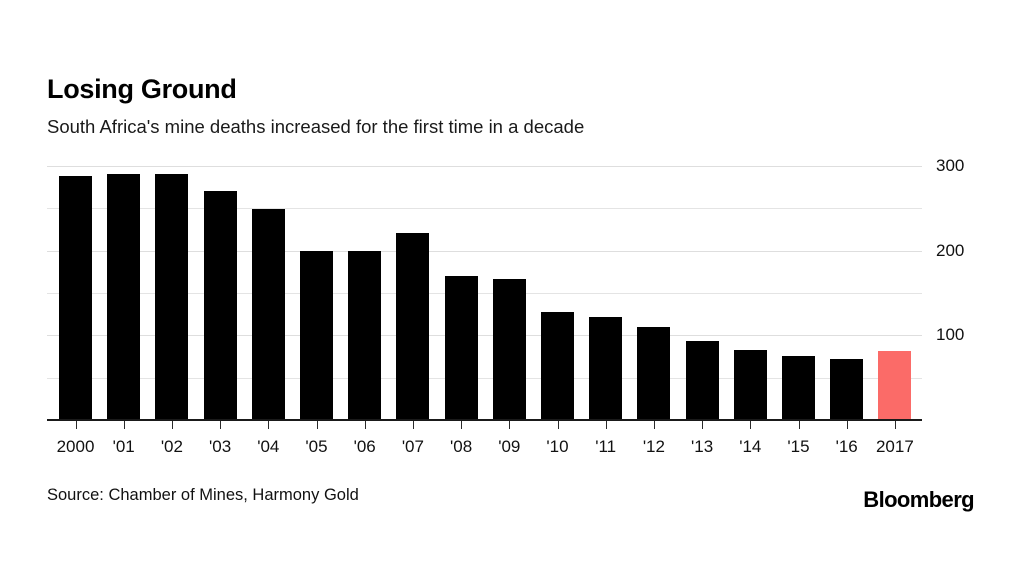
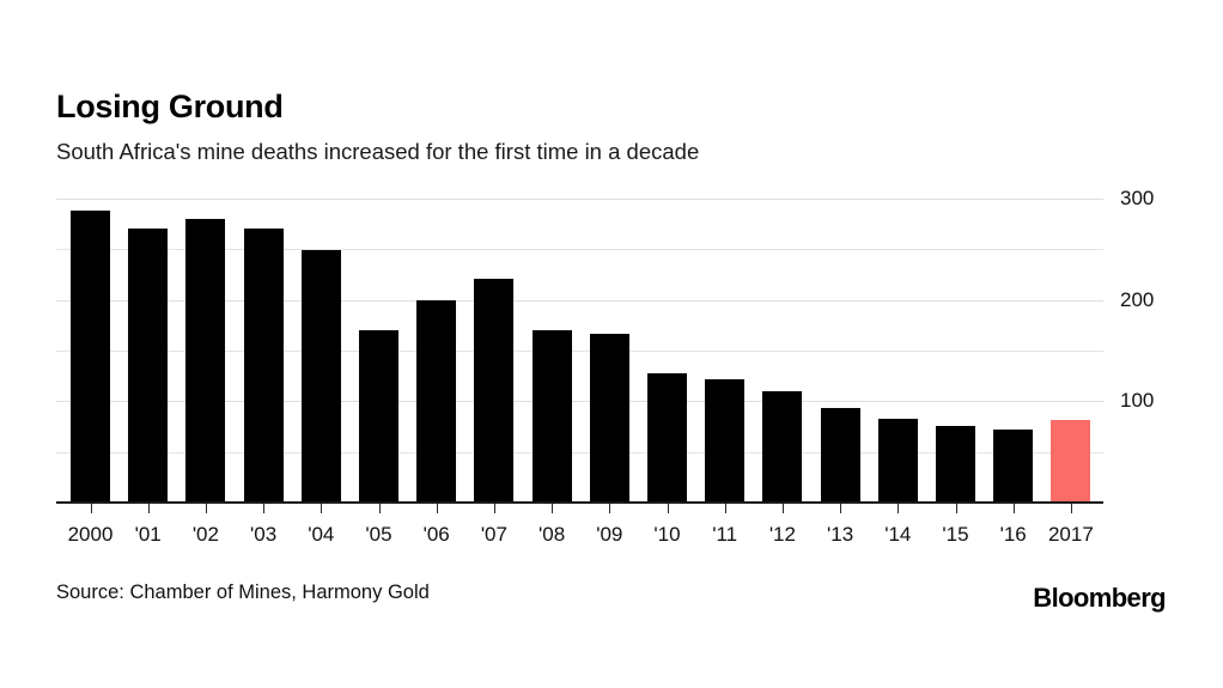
'01: 290 -> 270
'02: 290 -> 280
'05: 200 -> 170
